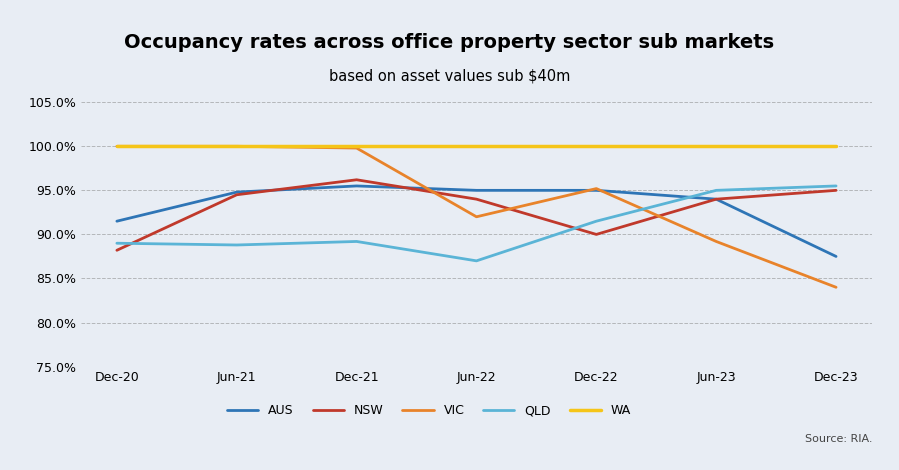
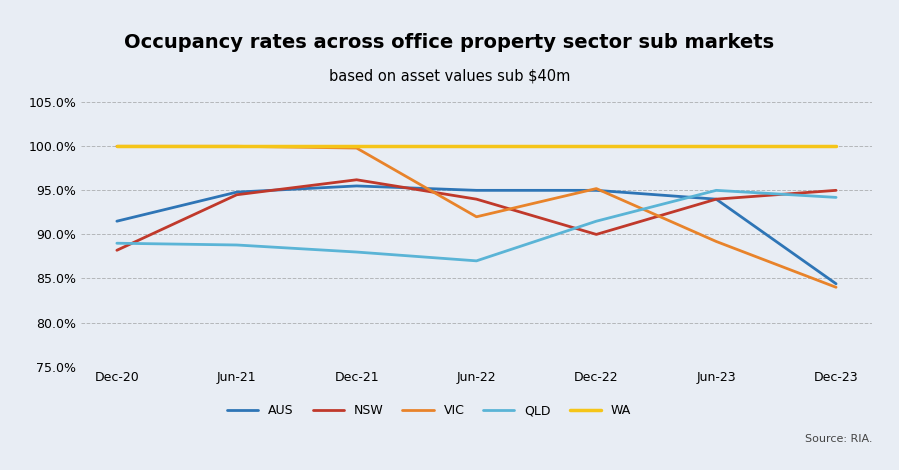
QLD/Dec-21: 89.2% -> 88.0%
AUS/Dec-23: 87.5% -> 84.4%
QLD/Dec-23: 95.5% -> 94.2%
